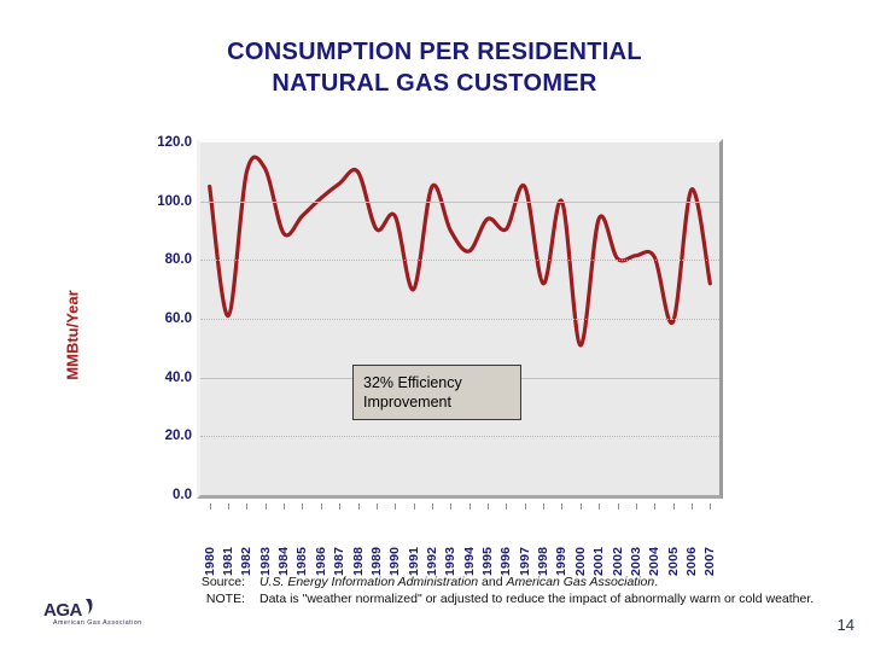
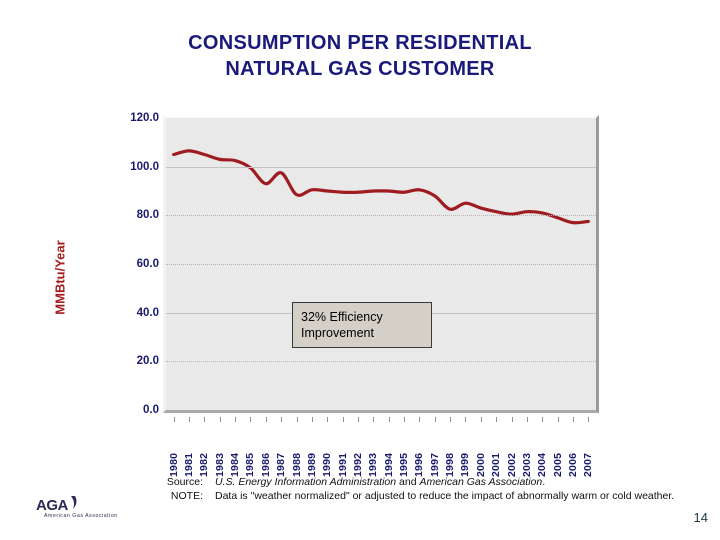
1981: 61 -> 106
1982: 110 -> 105
1983: 111 -> 103
1984: 89 -> 102
1985: 95 -> 100
1986: 101 -> 93
1987: 106 -> 98
1988: 110 -> 88
1990: 95 -> 90
1991: 70 -> 90
1992: 105 -> 90
1994: 83 -> 90
1995: 94 -> 90
1997: 105 -> 88
1998: 72 -> 82
1999: 100 -> 85
2000: 51 -> 83
2001: 94 -> 82
2005: 59 -> 79
2006: 104 -> 77
2007: 72 -> 78
